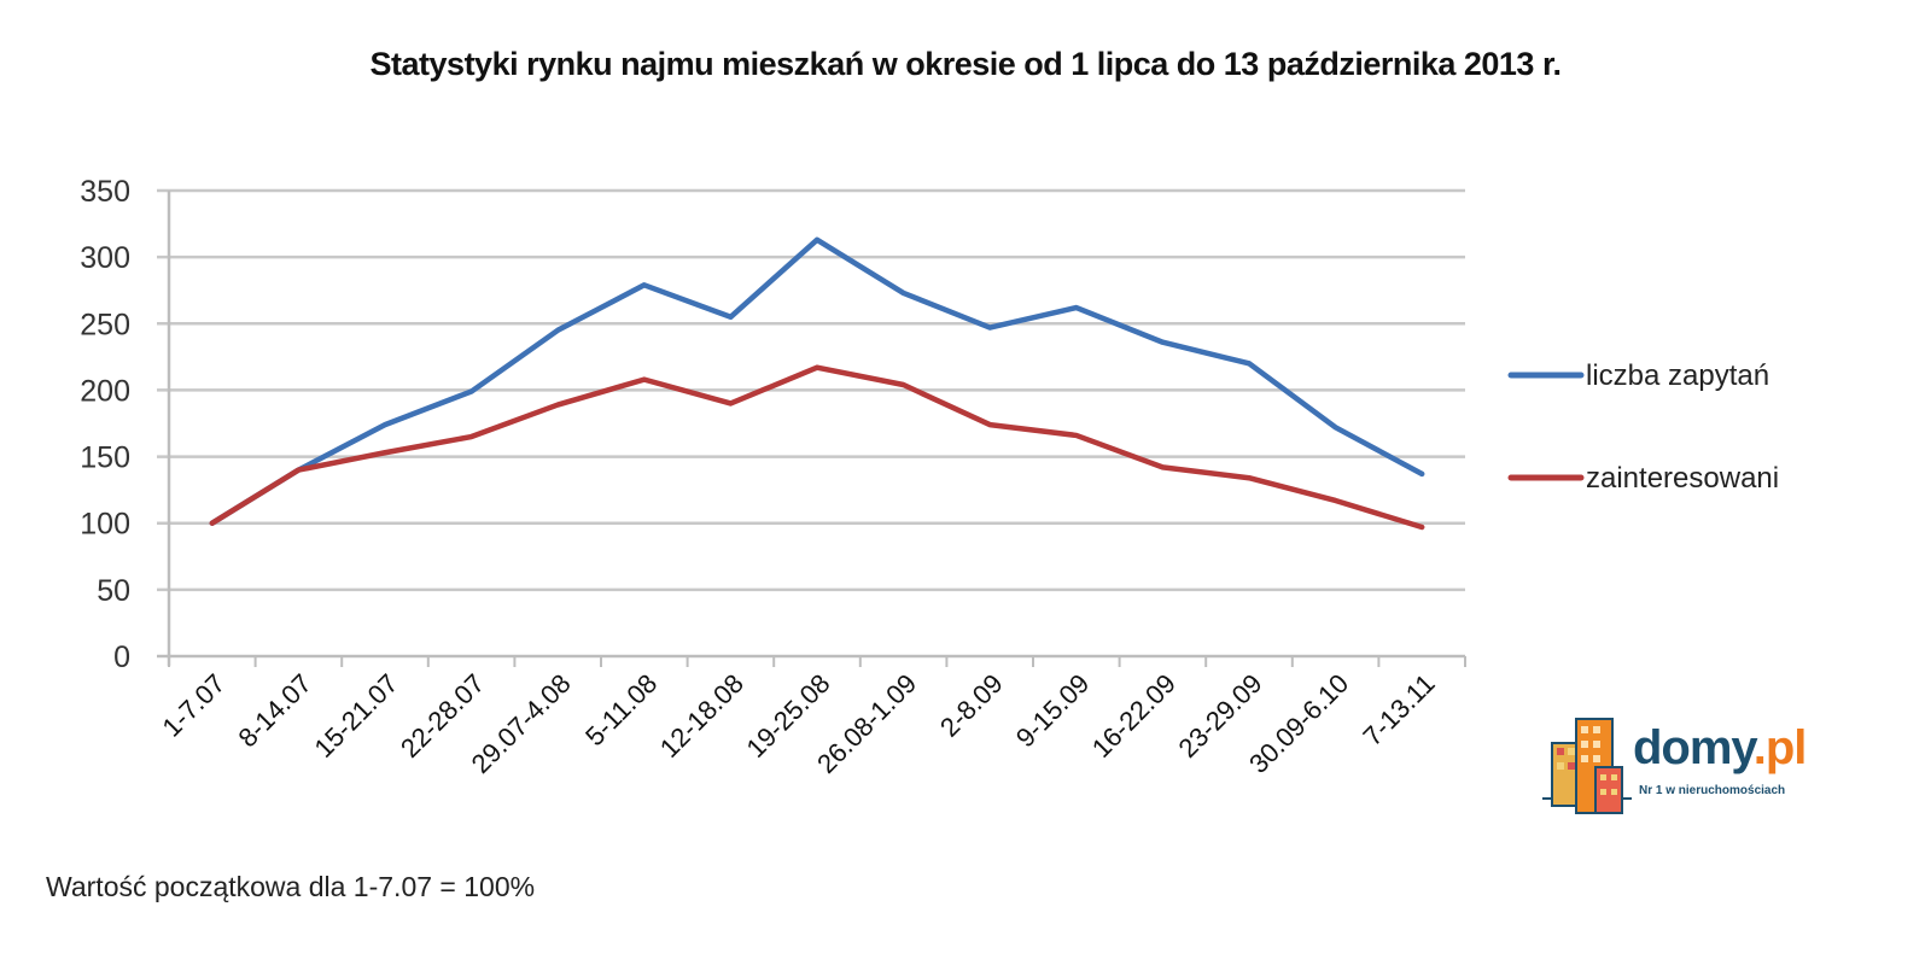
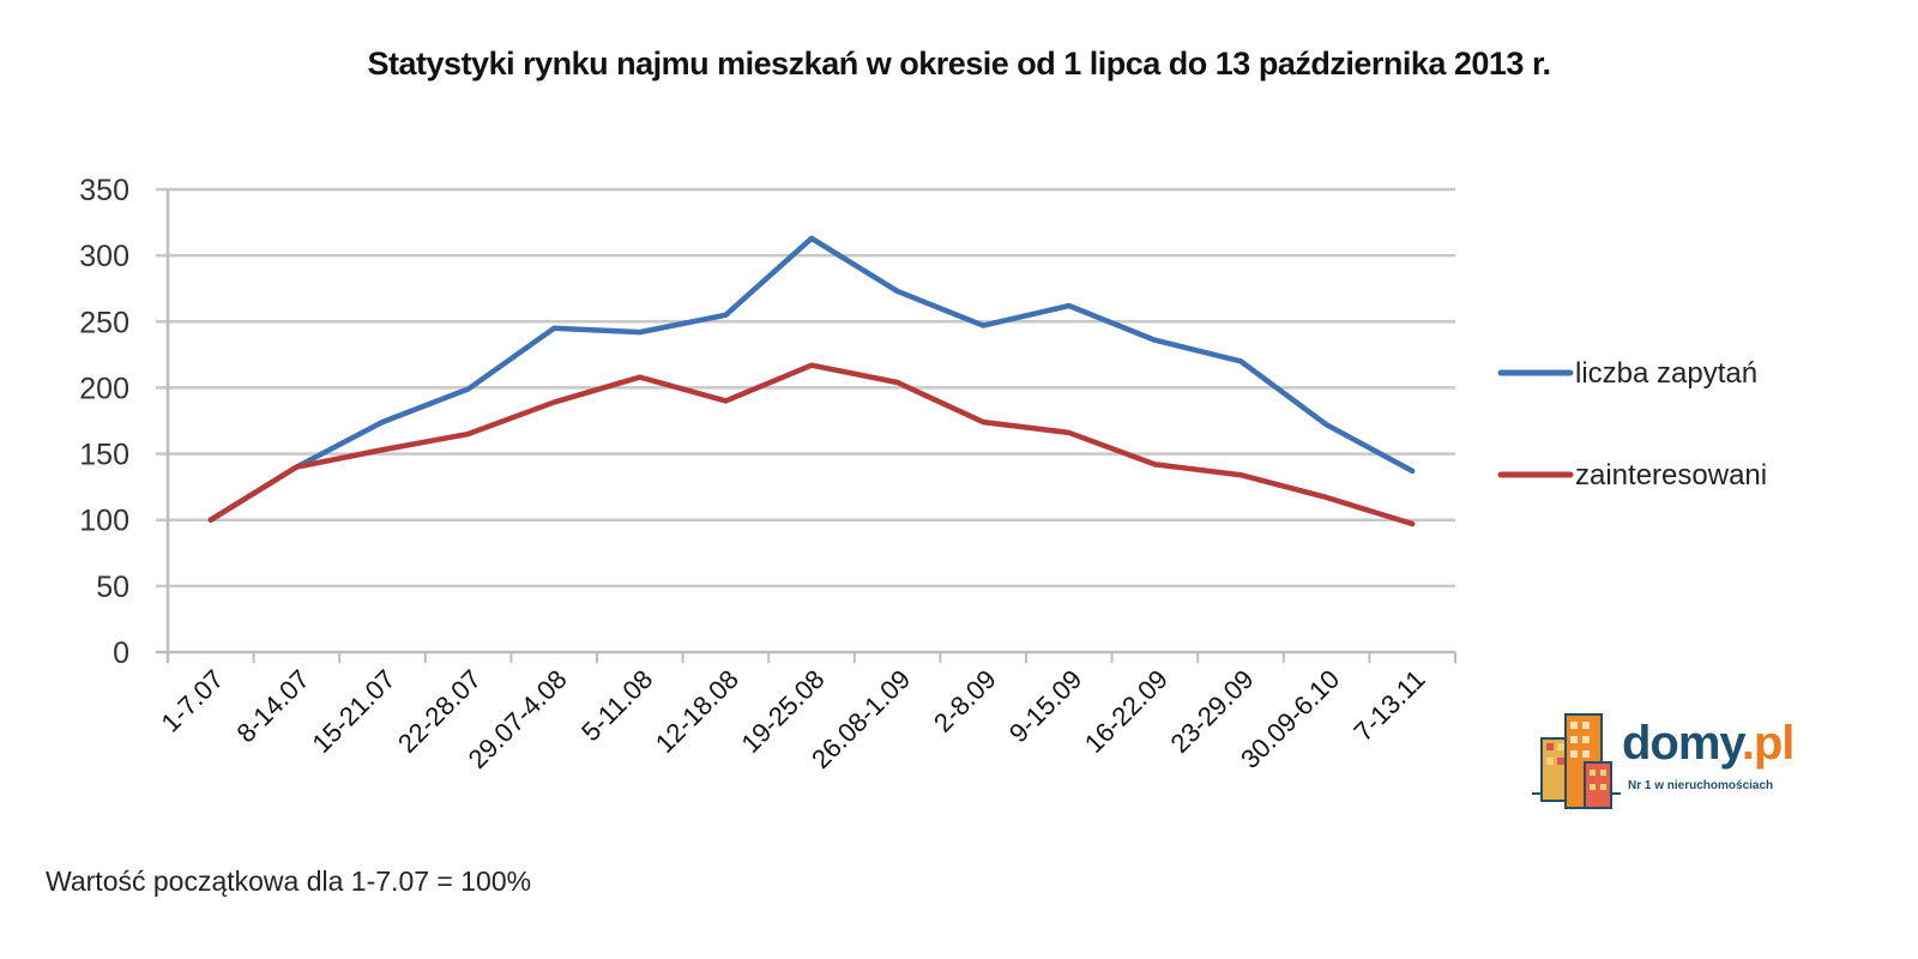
liczba zapytań/5-11.08: 279 -> 242
